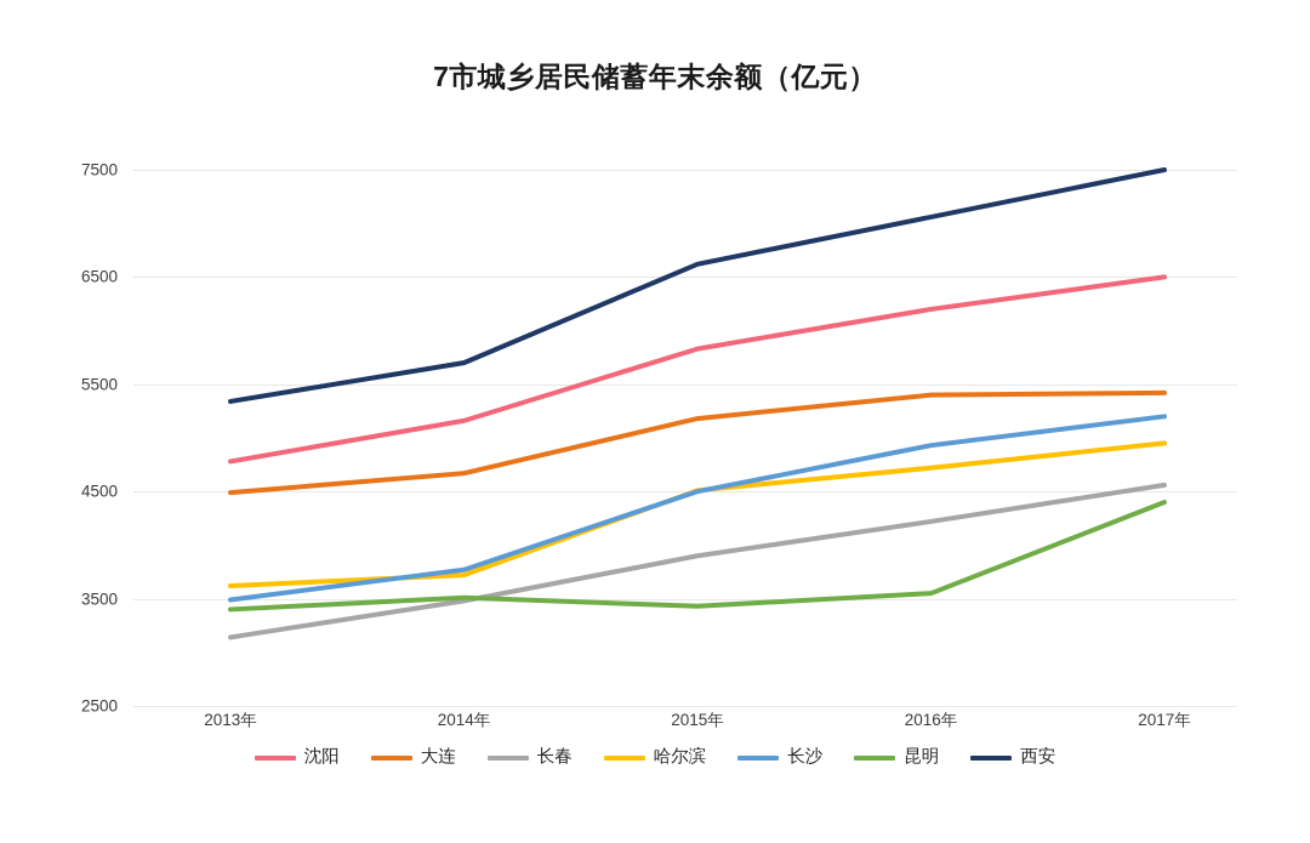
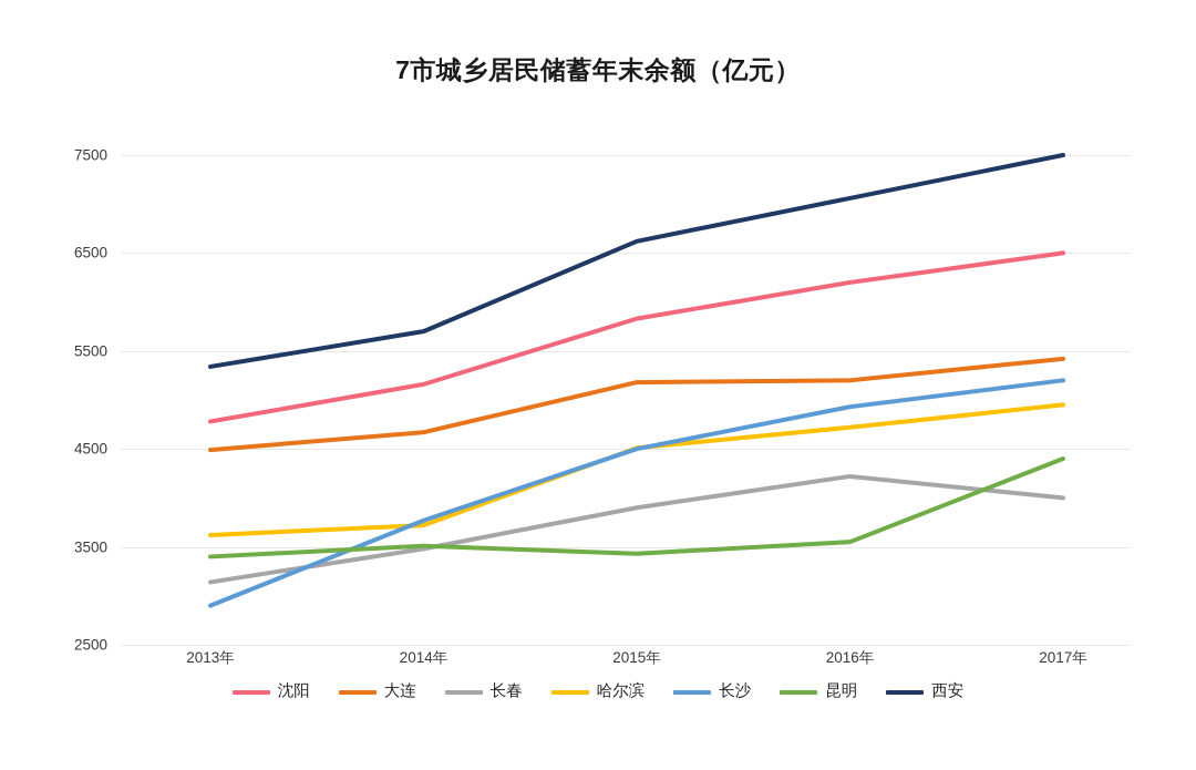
长沙/2013年: 3500 -> 2900
大连/2016年: 5400 -> 5200
长春/2017年: 4600 -> 4000
